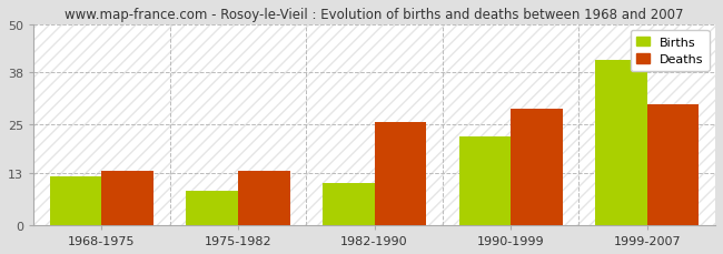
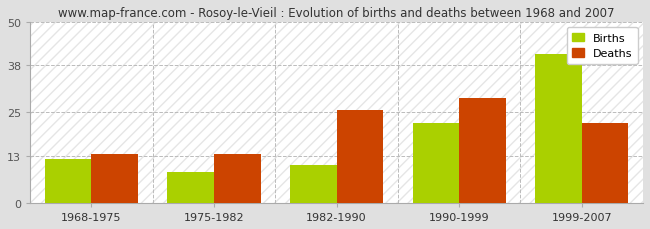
Deaths/1999-2007: 30.0 -> 22.0
